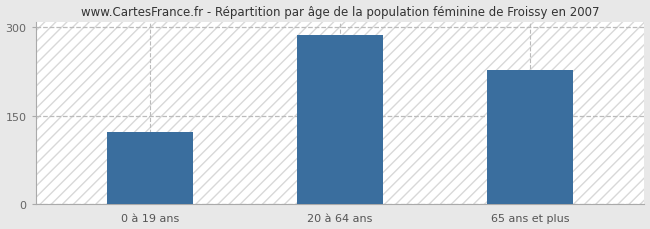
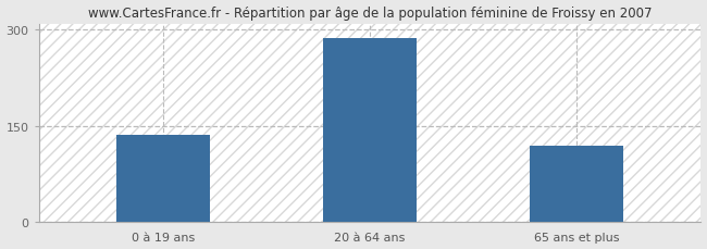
0 à 19 ans: 122 -> 137
65 ans et plus: 228 -> 120
